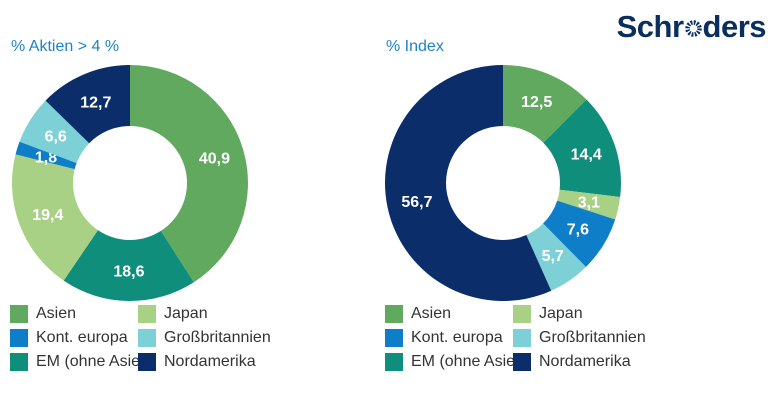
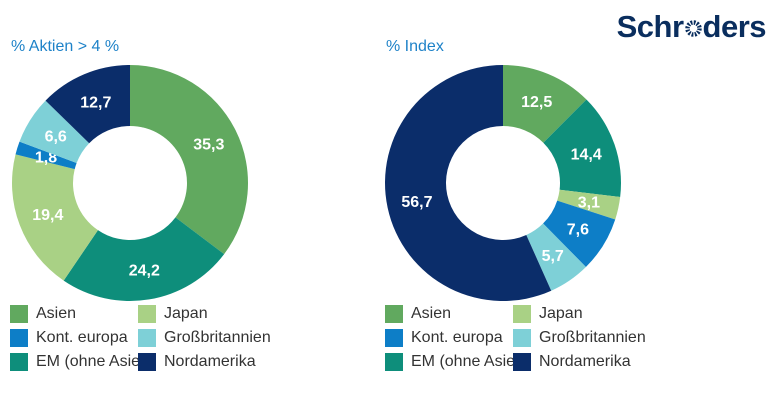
% Aktien > 4 %/Asien: 40,9 -> 35,3
% Aktien > 4 %/EM (ohne Asien): 18,6 -> 24,2
